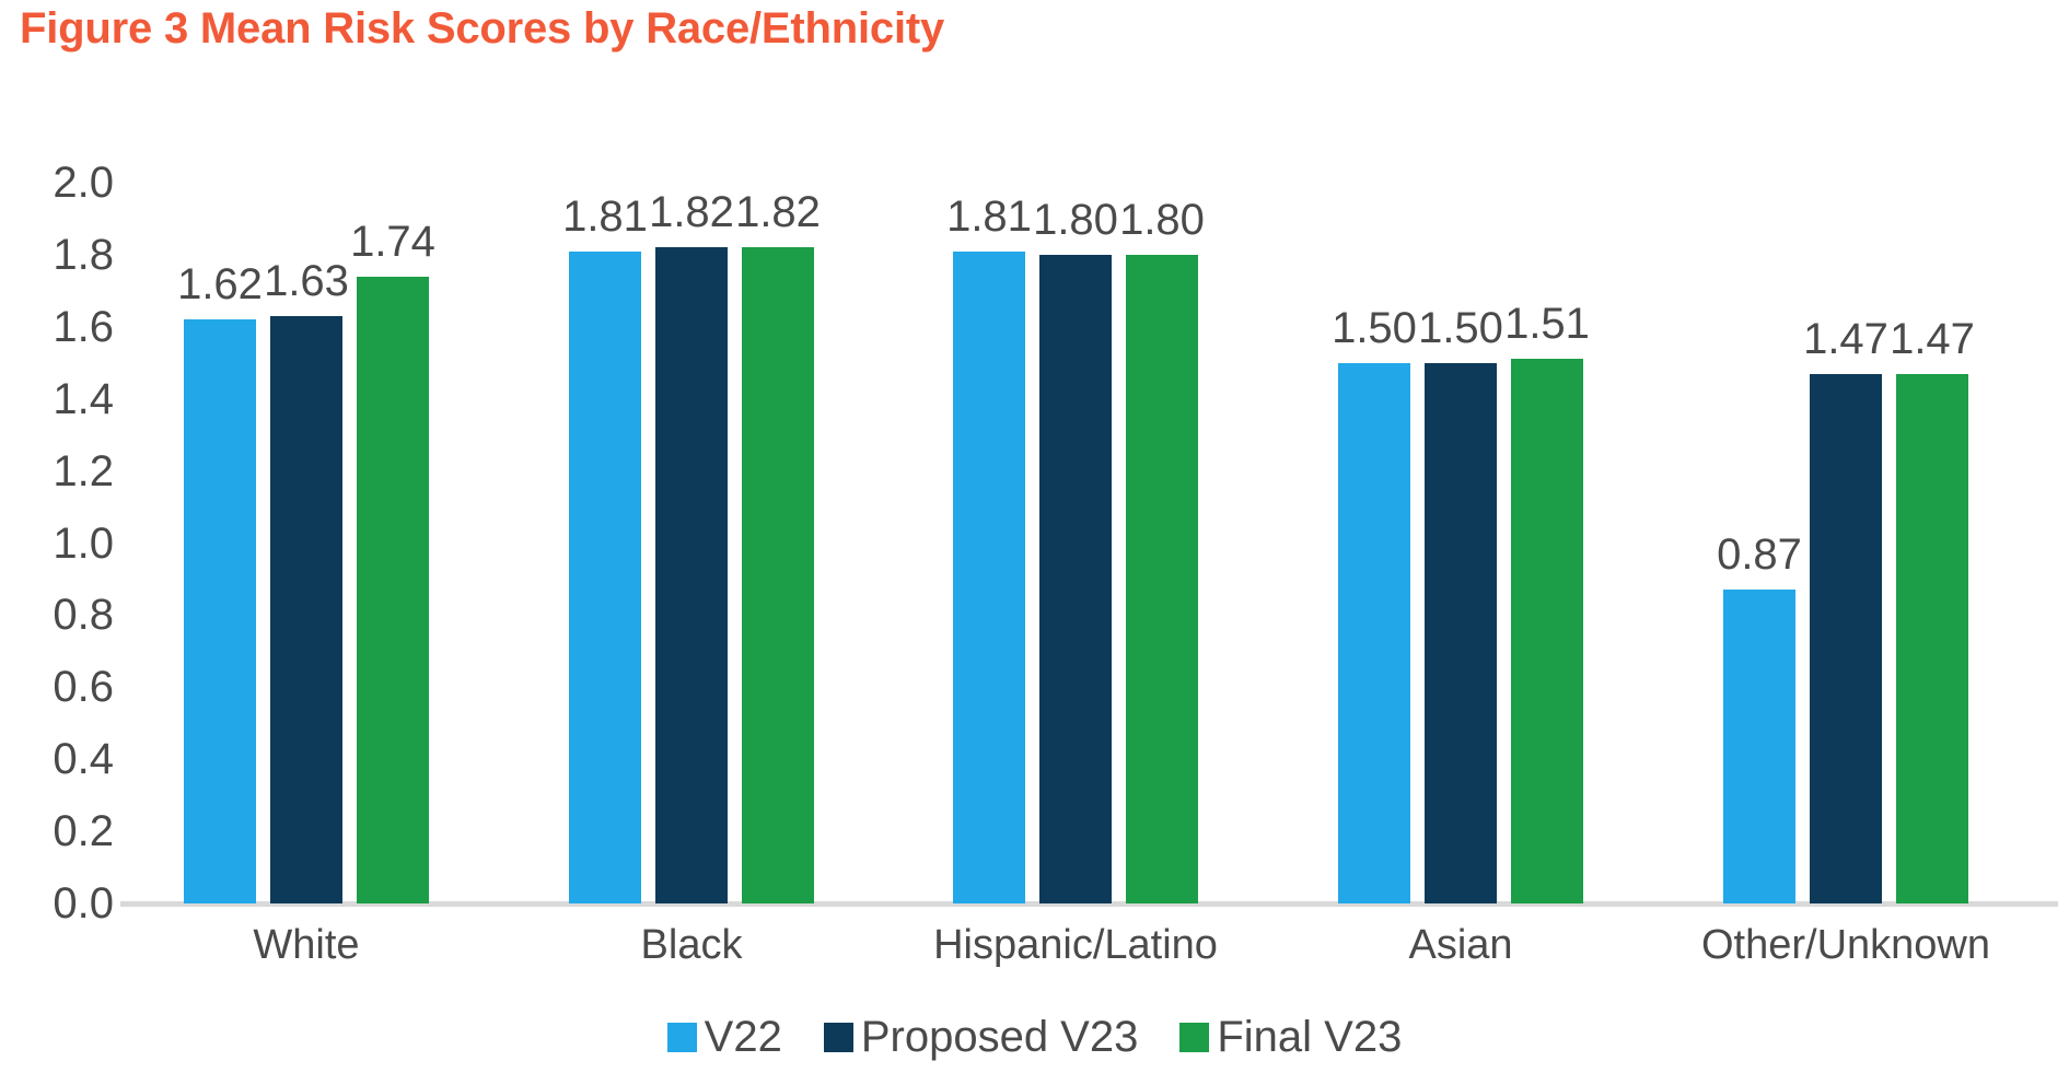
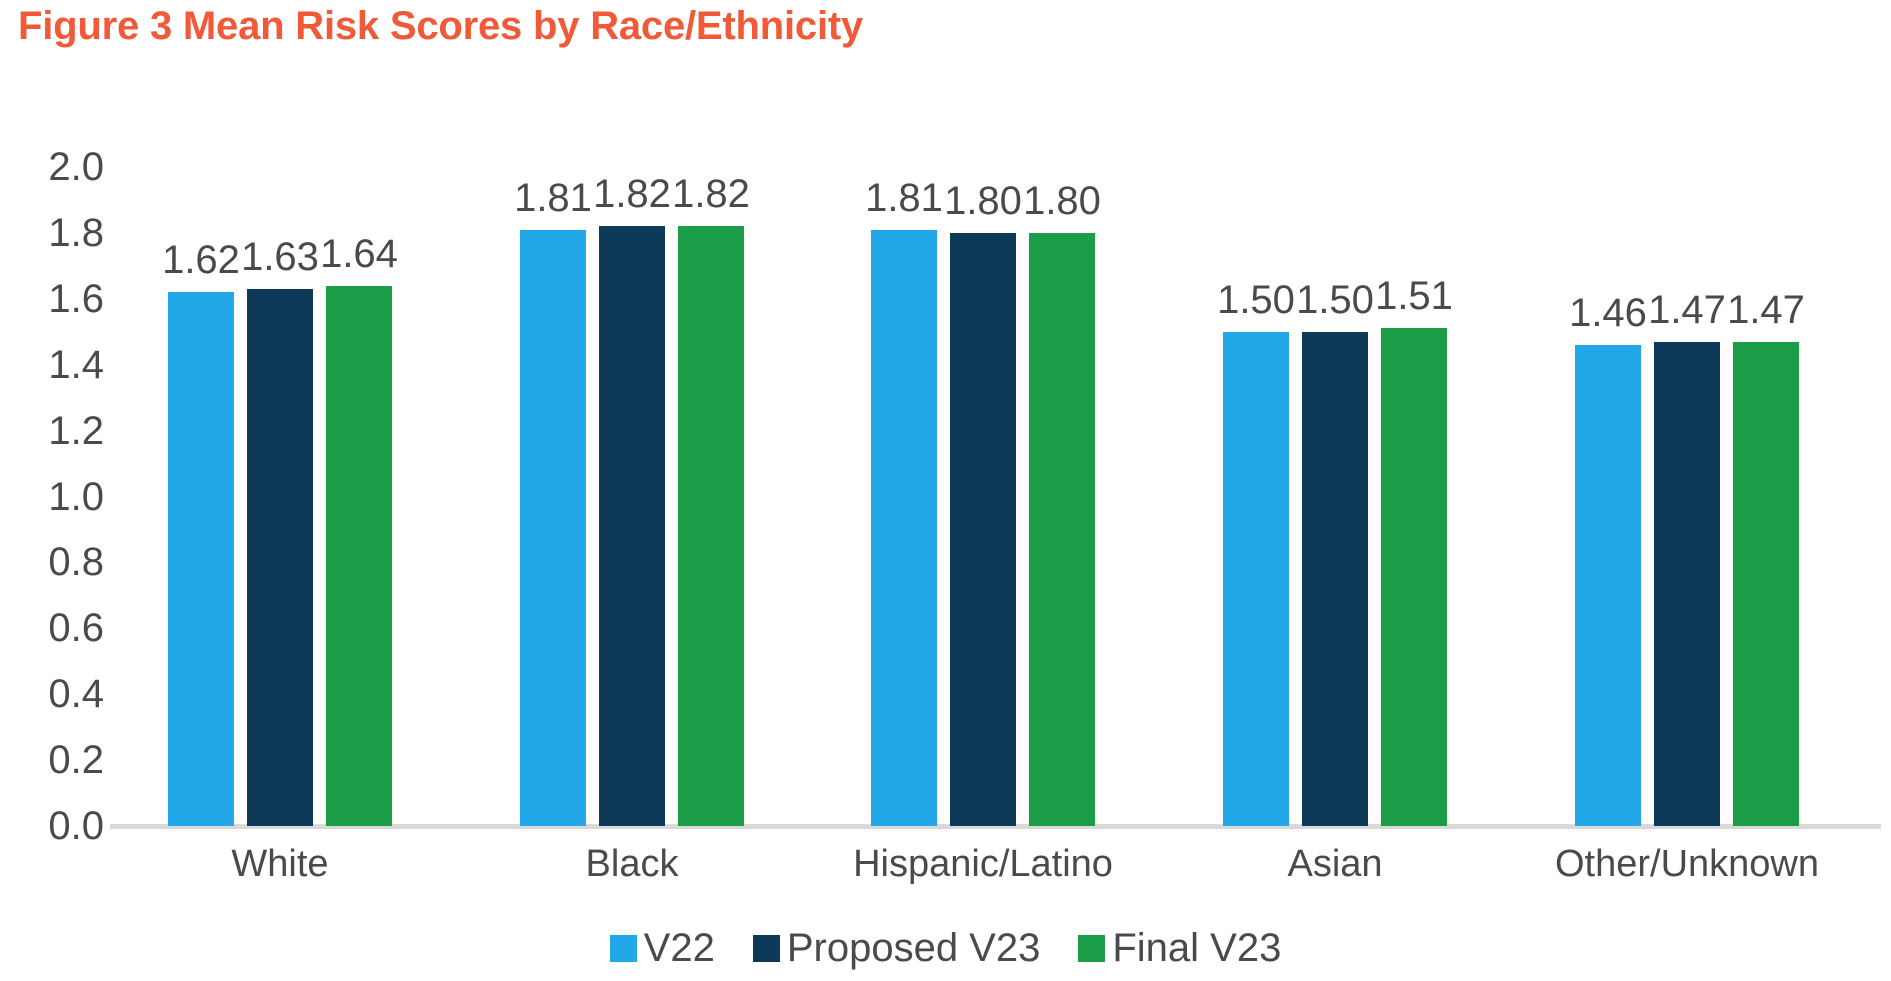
Final V23/White: 1.74 -> 1.64
V22/Other/Unknown: 0.87 -> 1.46
